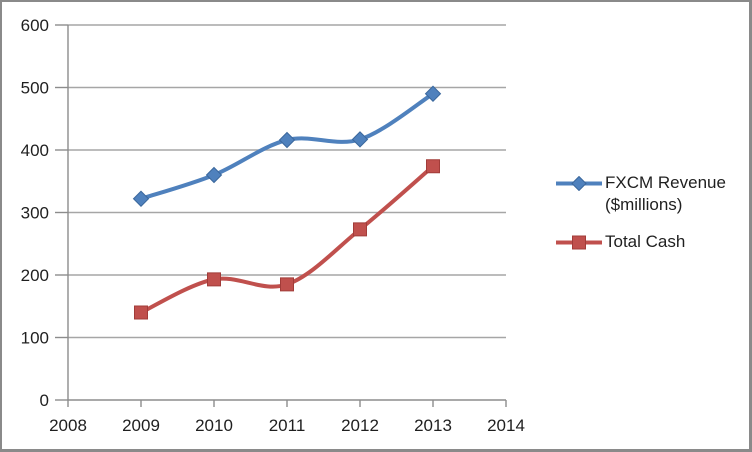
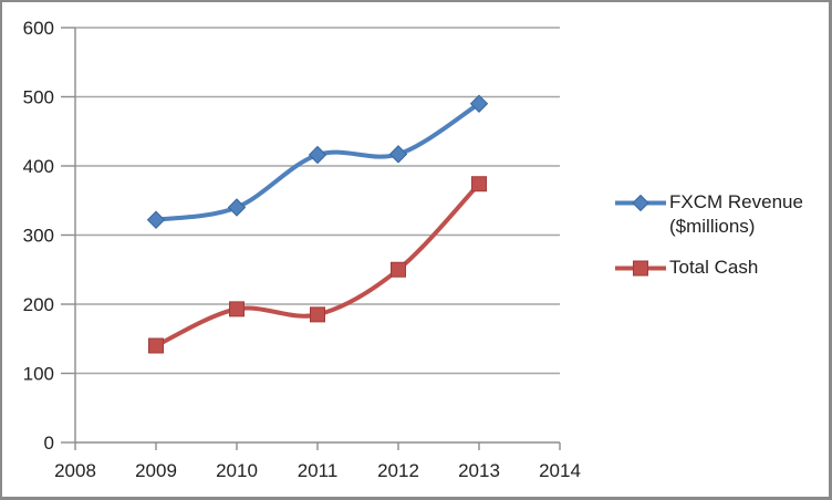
FXCM Revenue ($millions)/2010: 360 -> 340
Total Cash/2012: 270 -> 250
